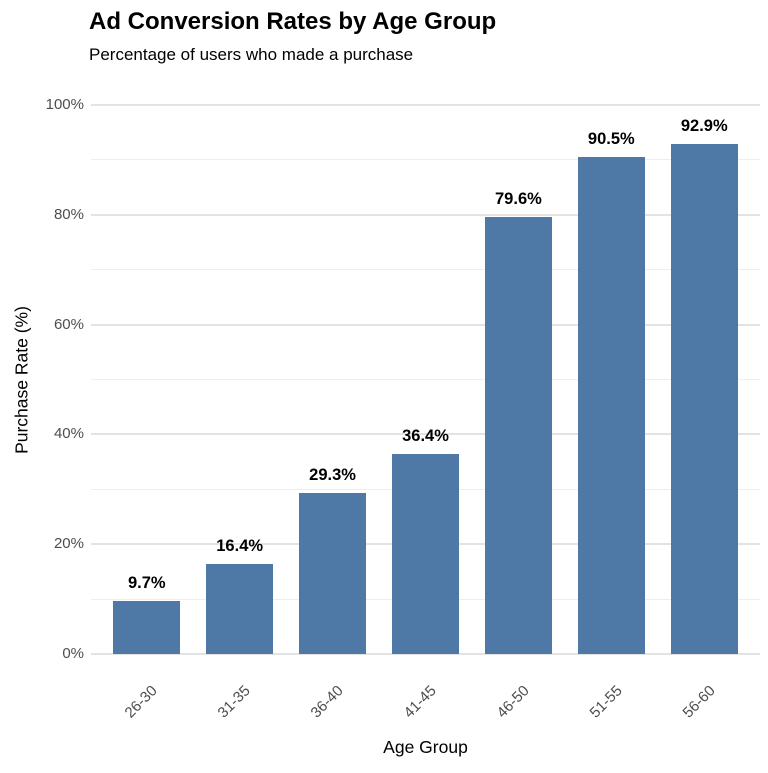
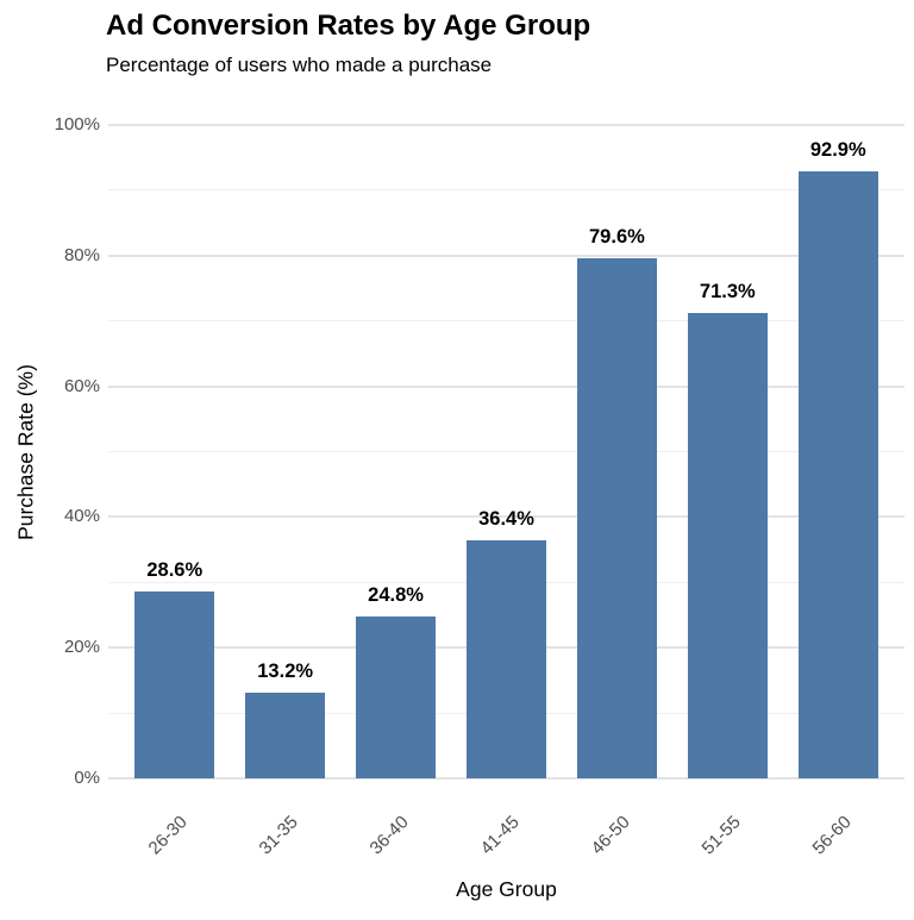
26-30: 9.7% -> 28.6%
31-35: 16.4% -> 13.2%
36-40: 29.3% -> 24.8%
51-55: 90.5% -> 71.3%
